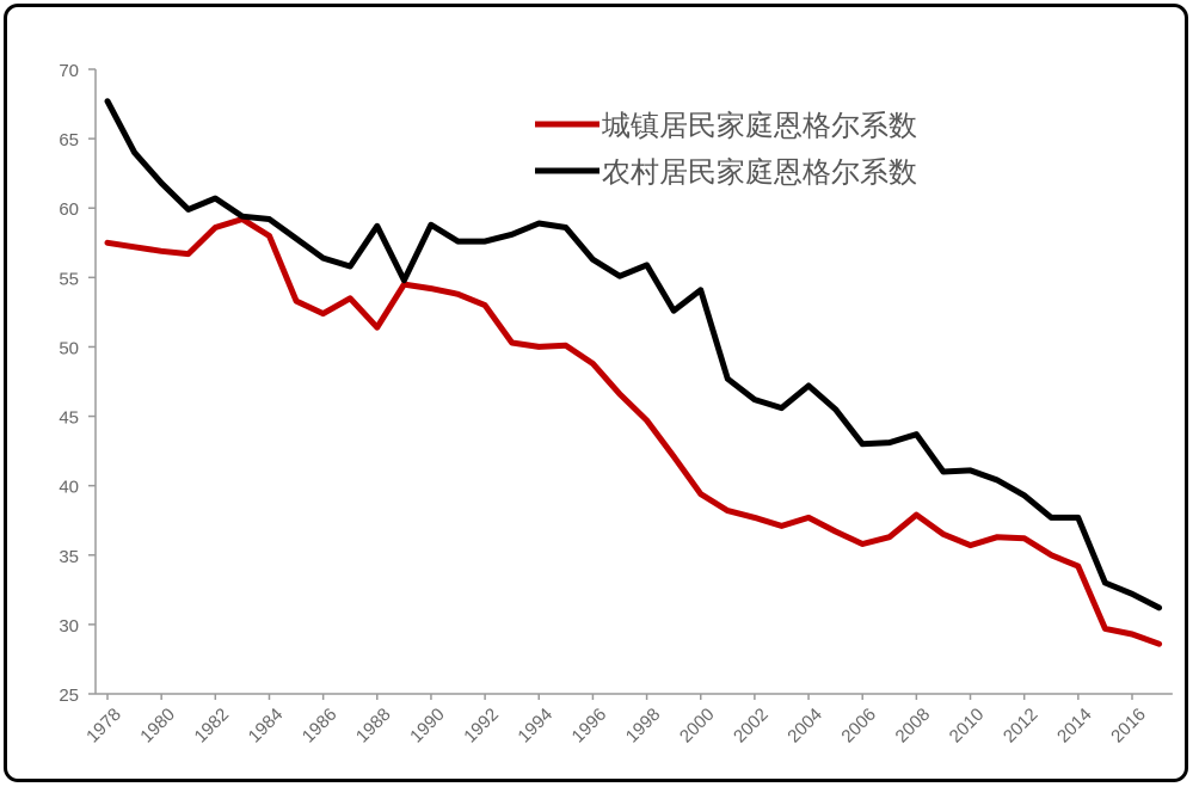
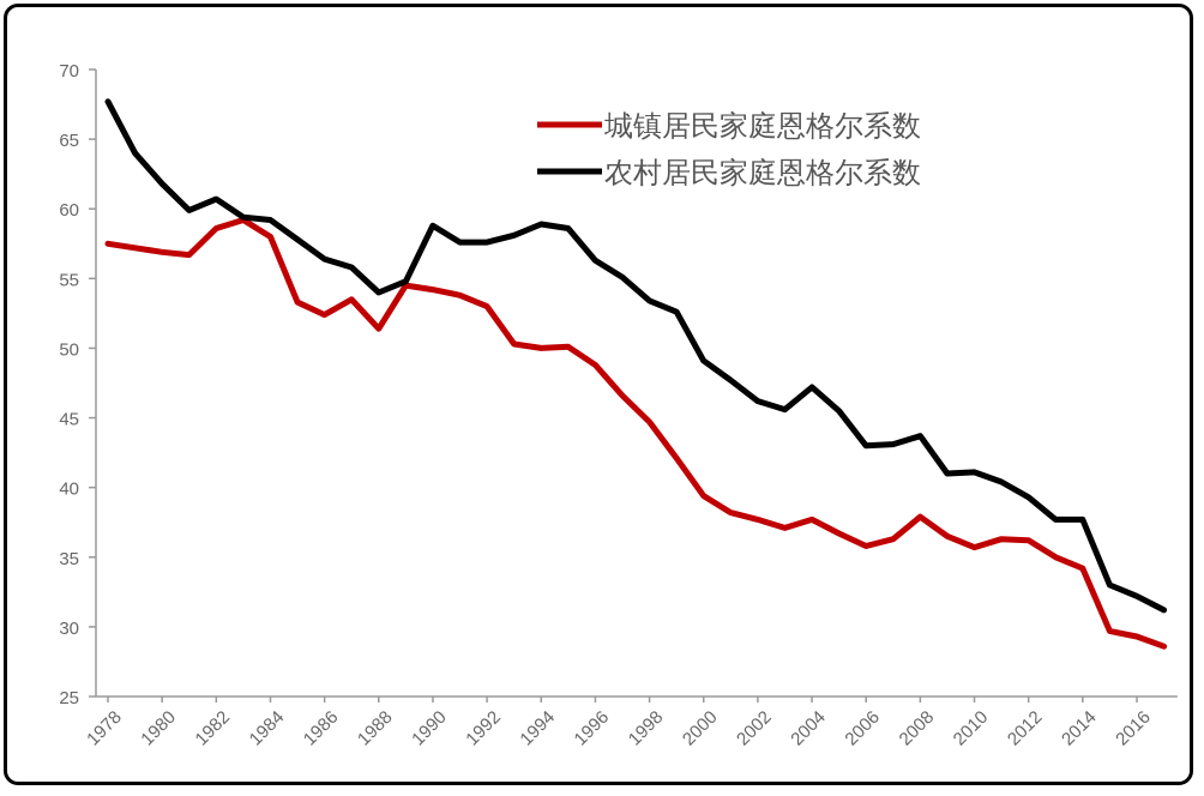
农村居民家庭恩格尔系数/1988: 58.7 -> 54.0
农村居民家庭恩格尔系数/1998: 55.9 -> 53.4
农村居民家庭恩格尔系数/2000: 54.1 -> 49.1
